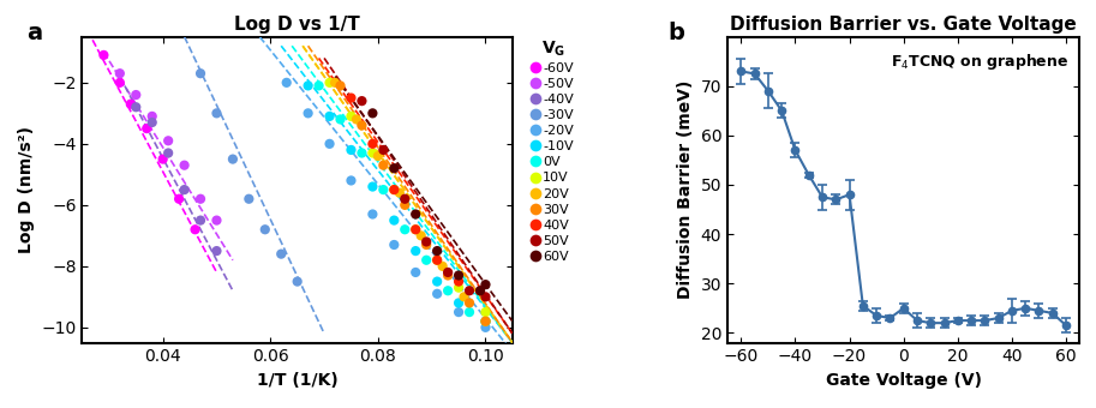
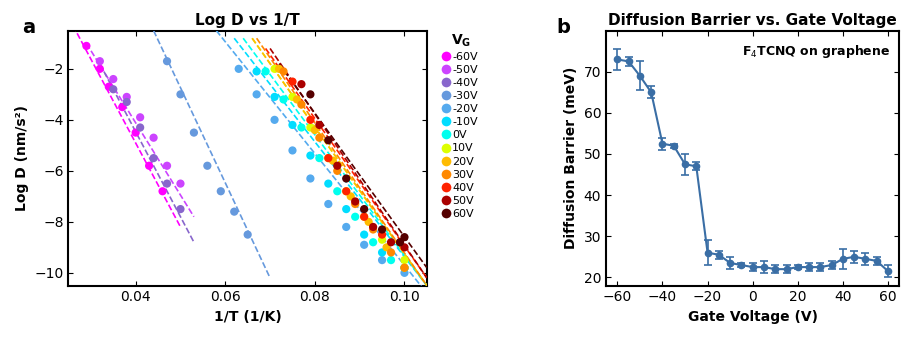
Diffusion Barrier vs. Gate Voltage/−40: 57.0 -> 52.5
Diffusion Barrier vs. Gate Voltage/−20: 48.0 -> 26.0
Diffusion Barrier vs. Gate Voltage/0: 25.0 -> 22.5
